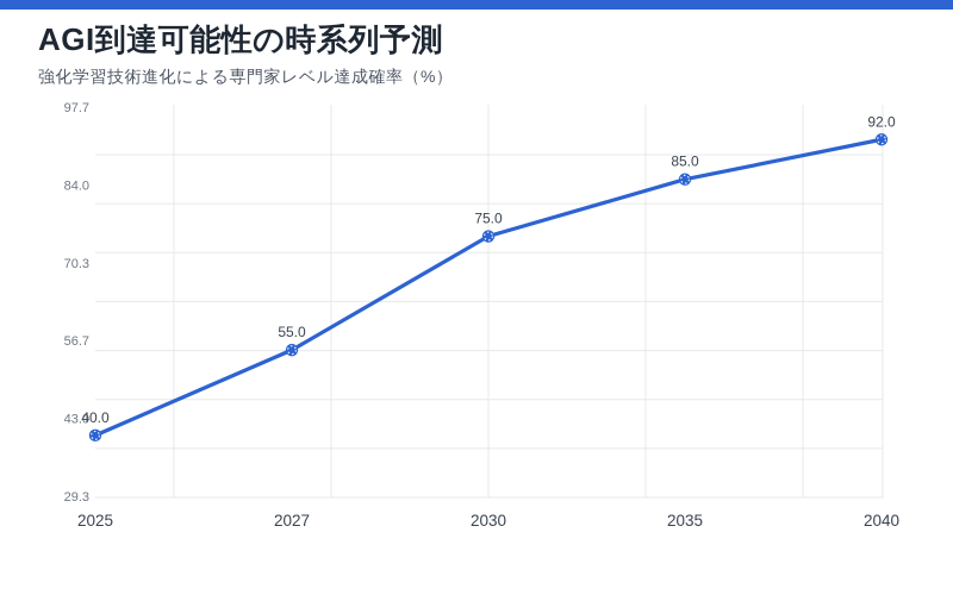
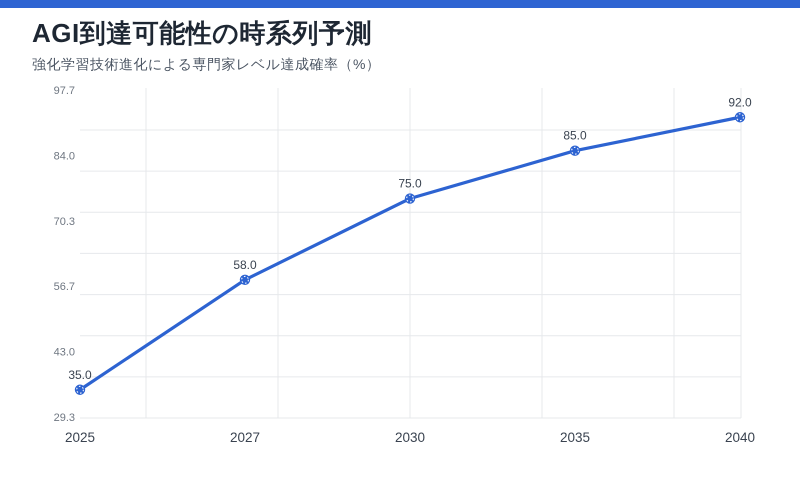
2025: 40.0 -> 35.0
2027: 55.0 -> 58.0
